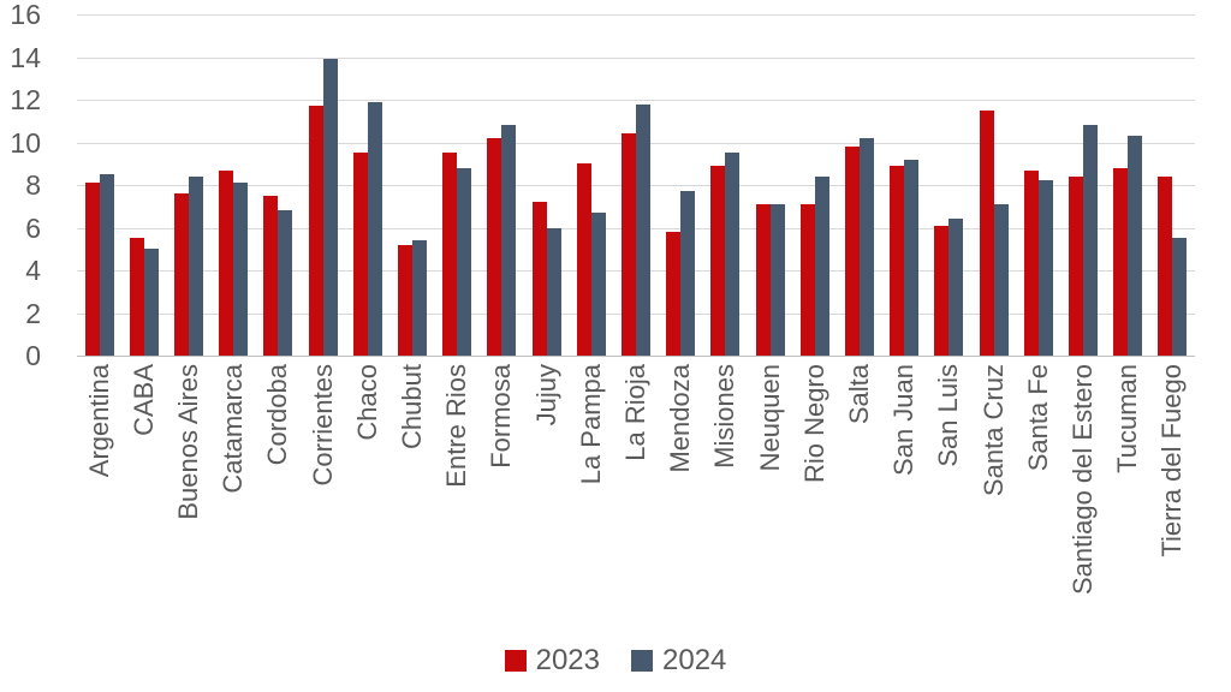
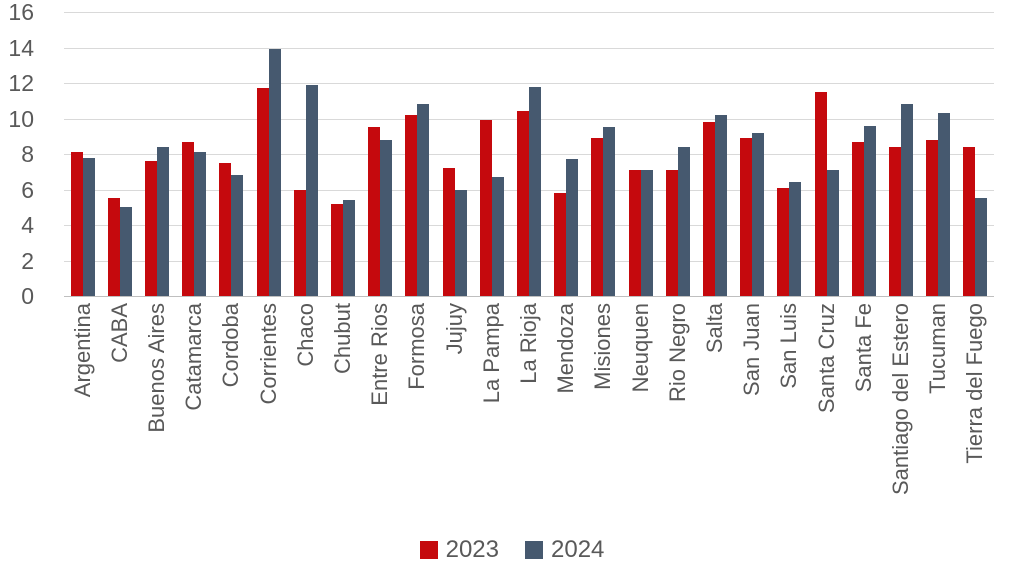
2024/Argentina: 8.5 -> 7.8
2023/Chaco: 9.5 -> 6.0
2023/La Pampa: 9.0 -> 9.9
2024/Santa Fe: 8.2 -> 9.6
